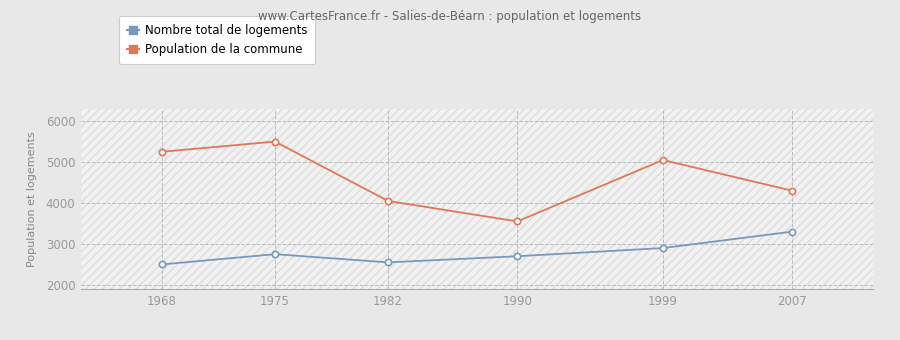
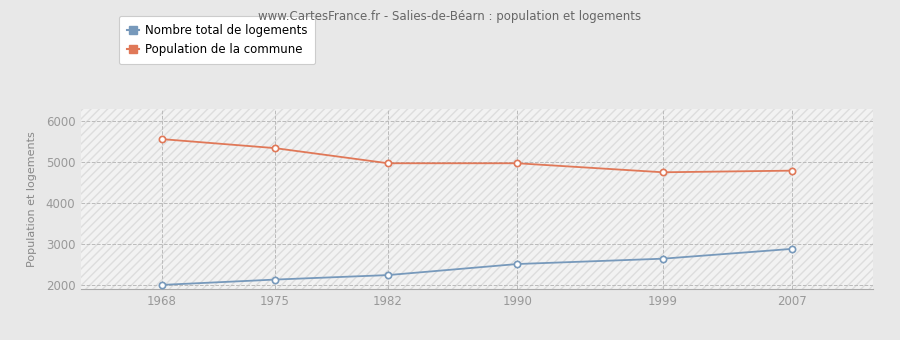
Nombre total de logements/1968: 2500 -> 2000
Population de la commune/1968: 5250 -> 5560
Nombre total de logements/1975: 2750 -> 2130
Population de la commune/1975: 5500 -> 5340
Nombre total de logements/1982: 2550 -> 2240
Population de la commune/1982: 4050 -> 4970
Nombre total de logements/1990: 2700 -> 2510
Population de la commune/1990: 3550 -> 4970
Nombre total de logements/1999: 2900 -> 2640
Population de la commune/1999: 5050 -> 4750
Nombre total de logements/2007: 3300 -> 2880
Population de la commune/2007: 4300 -> 4790
